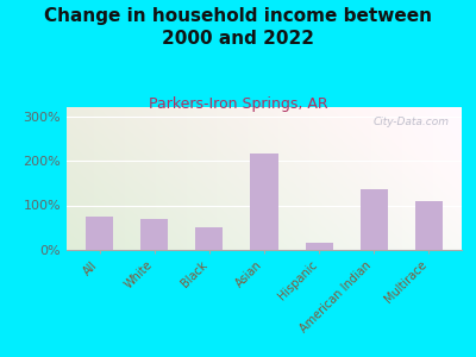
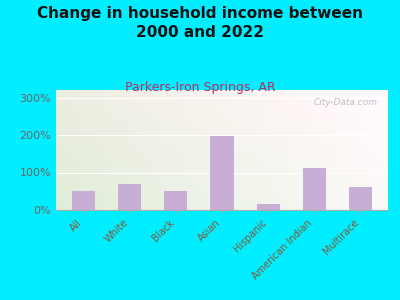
All: 75% -> 50%
Asian: 215% -> 198%
American Indian: 135% -> 112%
Multirace: 110% -> 62%
